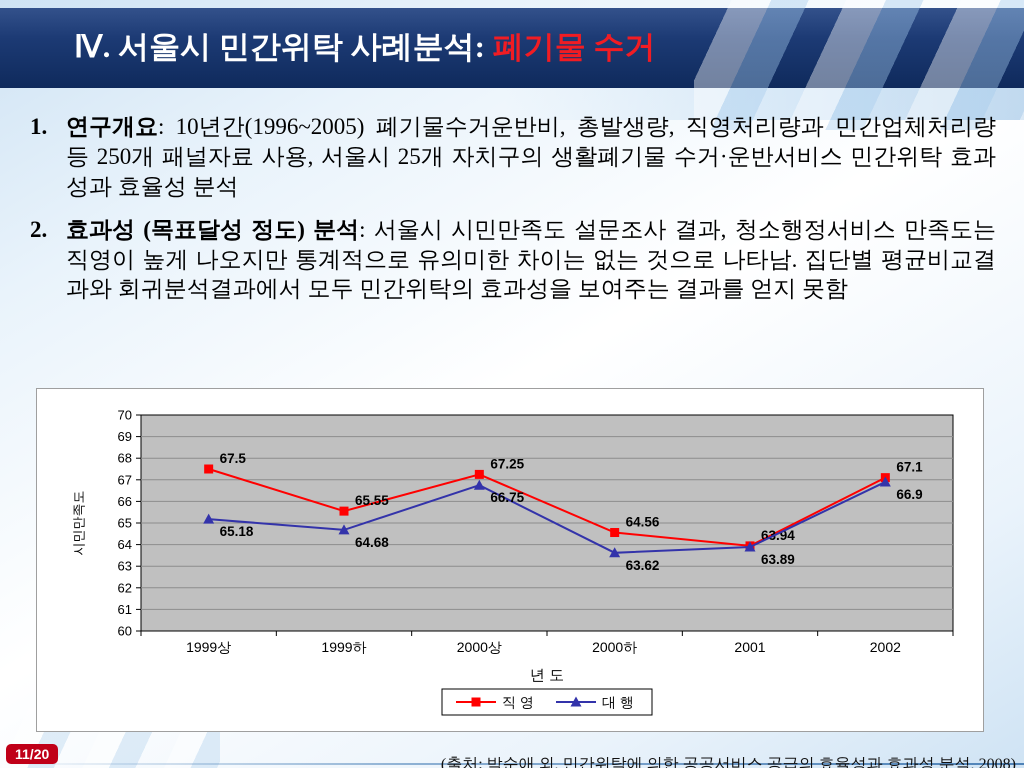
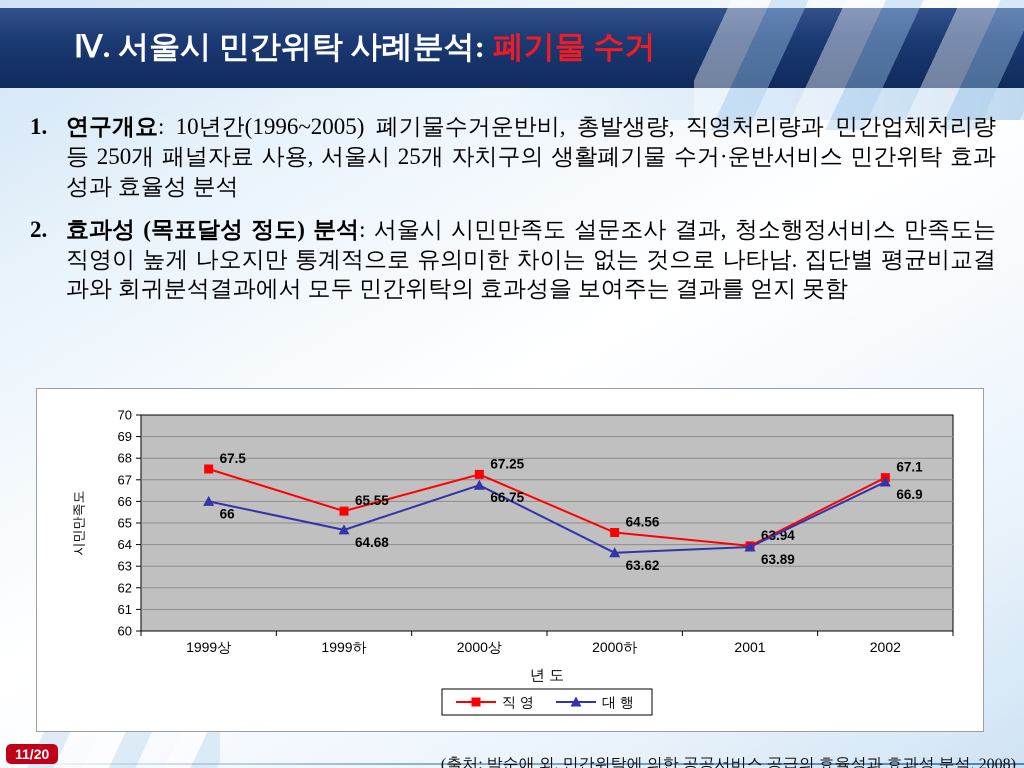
대 행/1999상: 65.18 -> 66
